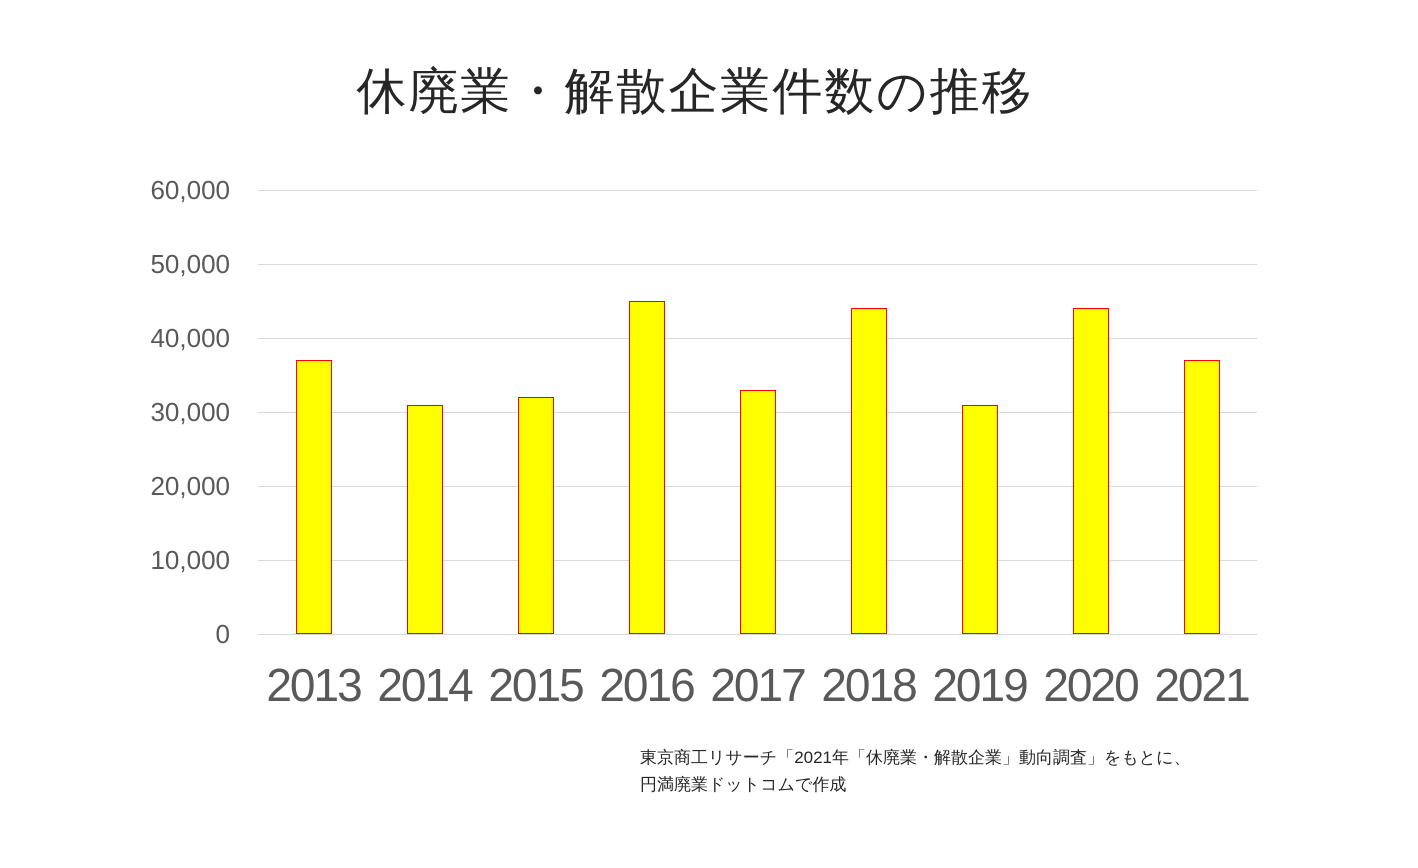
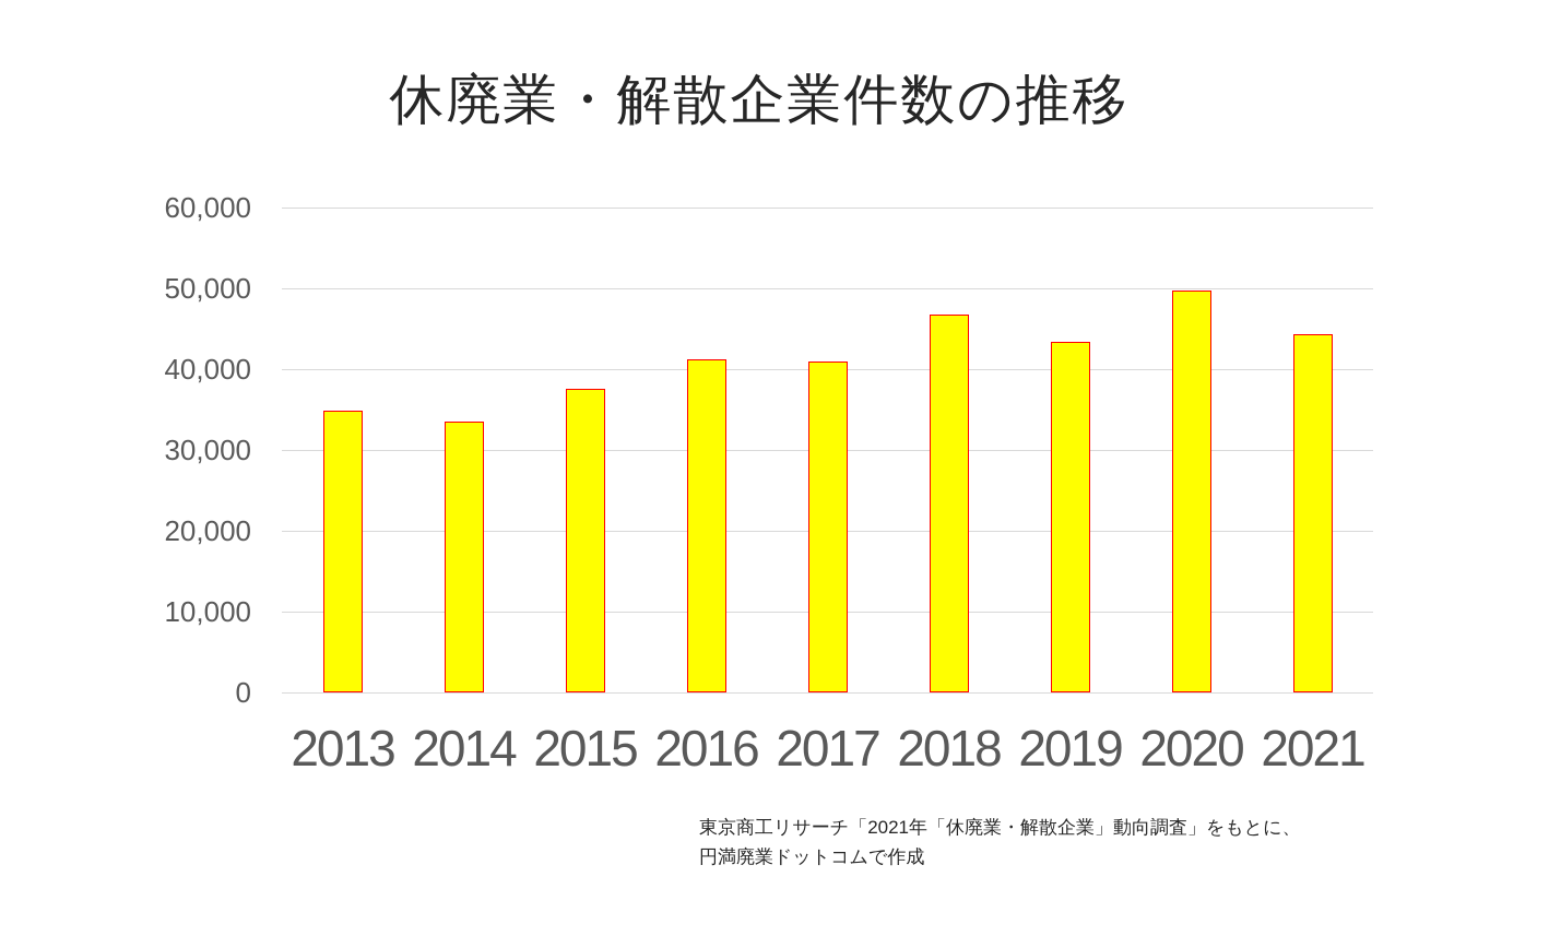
2013: 37000 -> 35000
2014: 31000 -> 33000
2015: 32000 -> 38000
2016: 45000 -> 41000
2017: 33000 -> 41000
2018: 44000 -> 47000
2019: 31000 -> 43000
2020: 44000 -> 50000
2021: 37000 -> 44000
